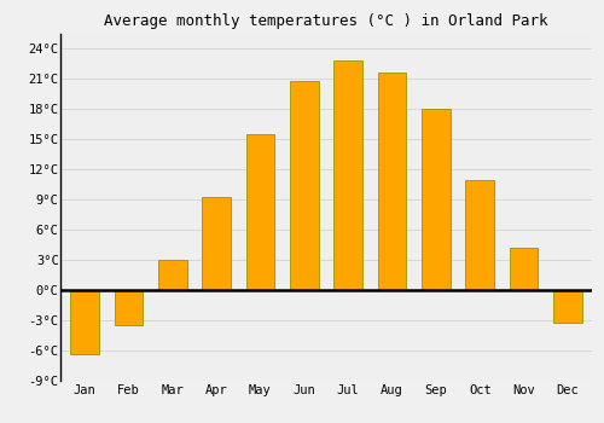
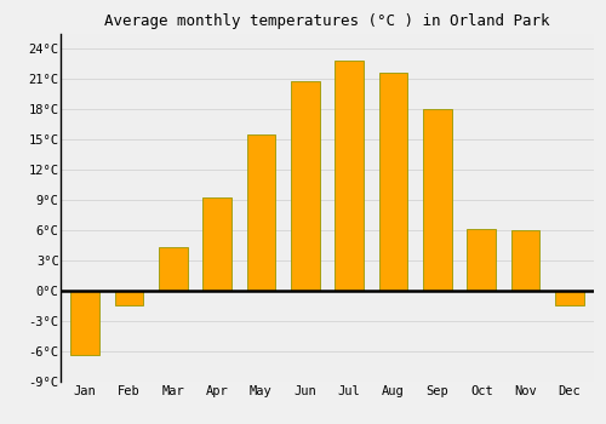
Feb: -3.5°C -> -1.4°C
Mar: 3.0°C -> 4.4°C
Oct: 11.0°C -> 6.2°C
Nov: 4.2°C -> 6.0°C
Dec: -3.2°C -> -1.4°C
